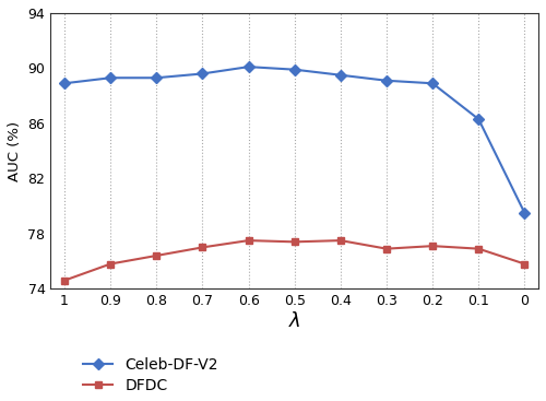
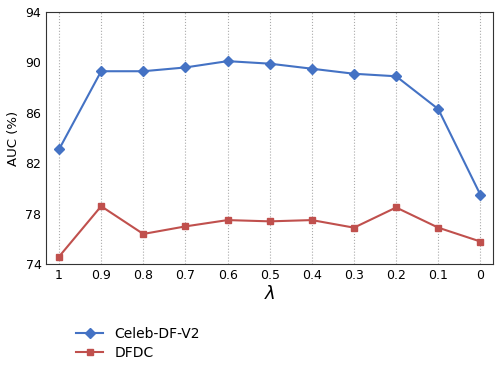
Celeb-DF-V2/1: 88.9 -> 83.1
DFDC/0.9: 75.8 -> 78.6
DFDC/0.2: 77.1 -> 78.5
